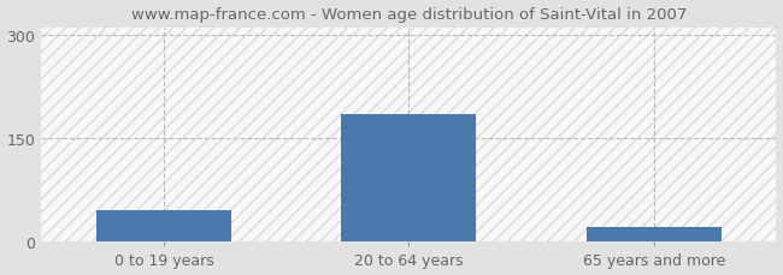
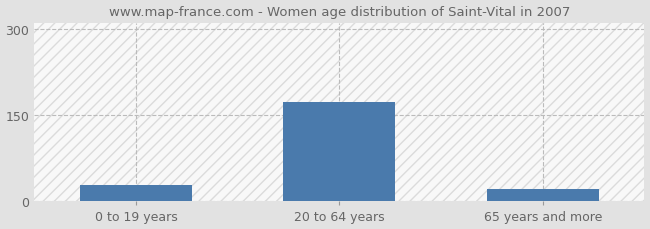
0 to 19 years: 46 -> 28
20 to 64 years: 184 -> 172
